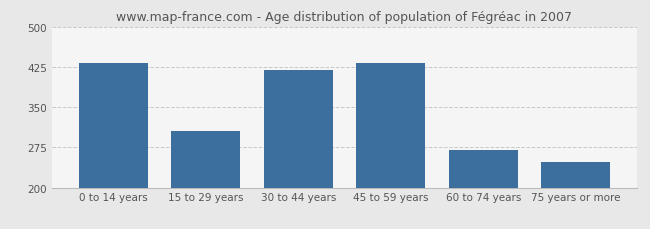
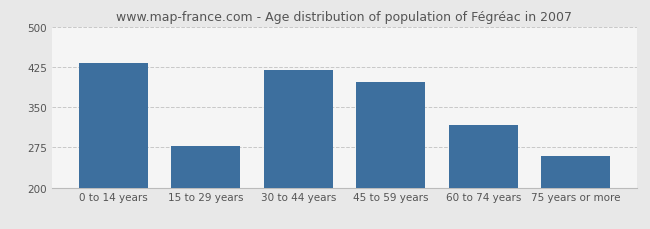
15 to 29 years: 305 -> 278
45 to 59 years: 433 -> 396
60 to 74 years: 270 -> 316
75 years or more: 248 -> 258
